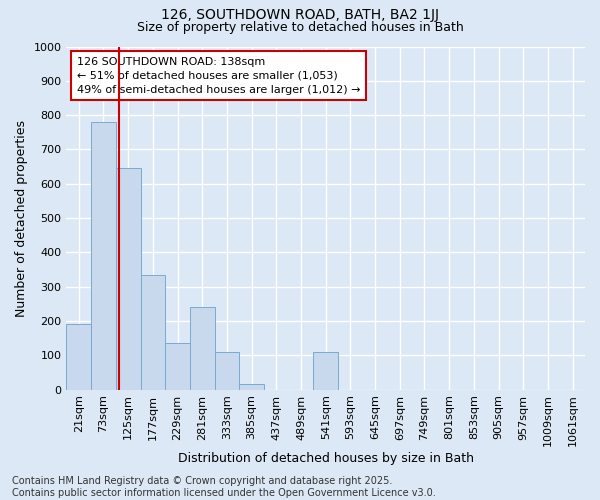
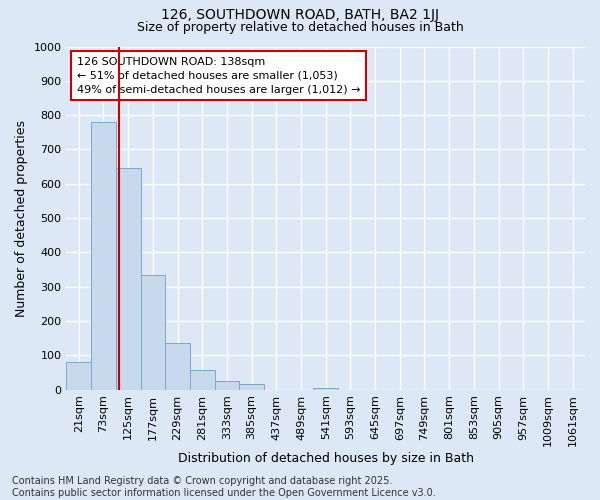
21sqm: 190 -> 80
281sqm: 240 -> 58
333sqm: 110 -> 25
541sqm: 110 -> 5
